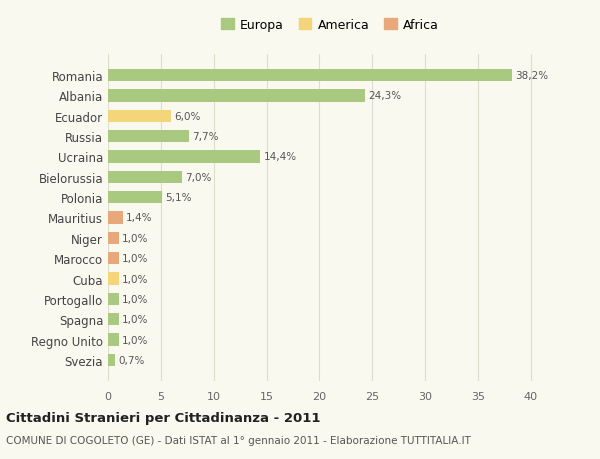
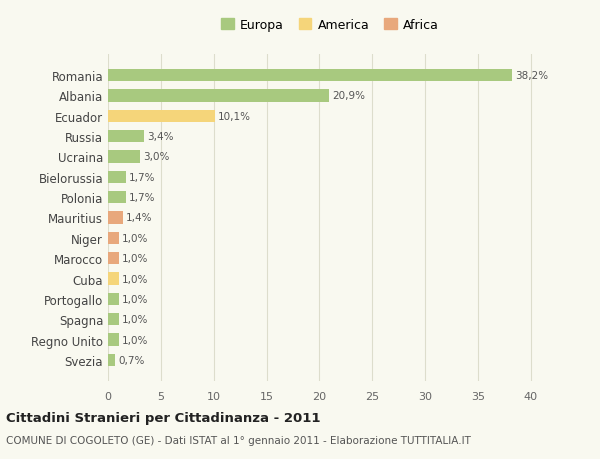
Albania: 24,3% -> 20,9%
Ecuador: 6,0% -> 10,1%
Russia: 7,7% -> 3,4%
Ucraina: 14,4% -> 3,0%
Bielorussia: 7,0% -> 1,7%
Polonia: 5,1% -> 1,7%
